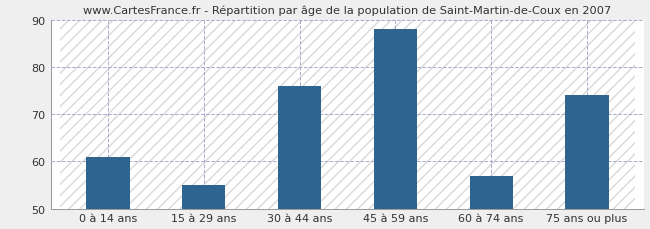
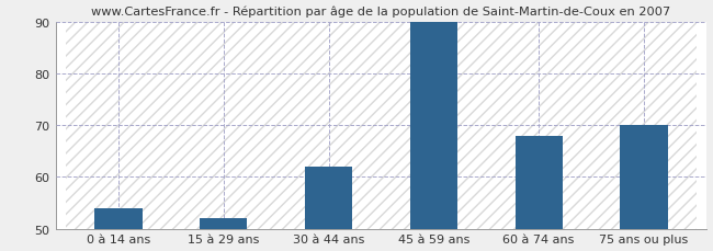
0 à 14 ans: 61 -> 54
15 à 29 ans: 55 -> 52
30 à 44 ans: 76 -> 62
45 à 59 ans: 88 -> 90
60 à 74 ans: 57 -> 68
75 ans ou plus: 74 -> 70
